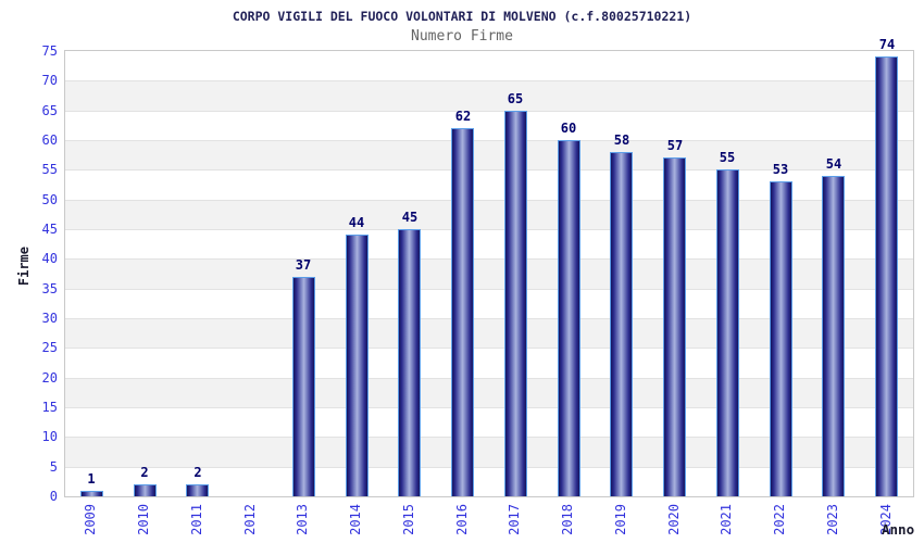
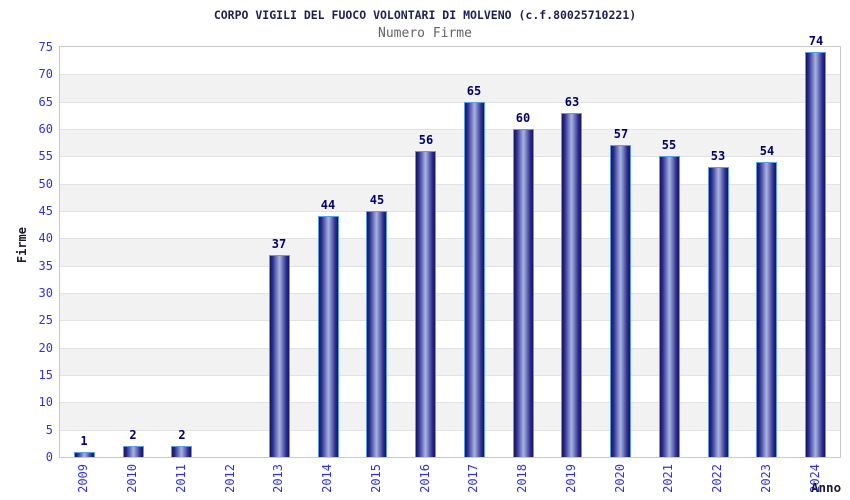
2016: 62 -> 56
2019: 58 -> 63
